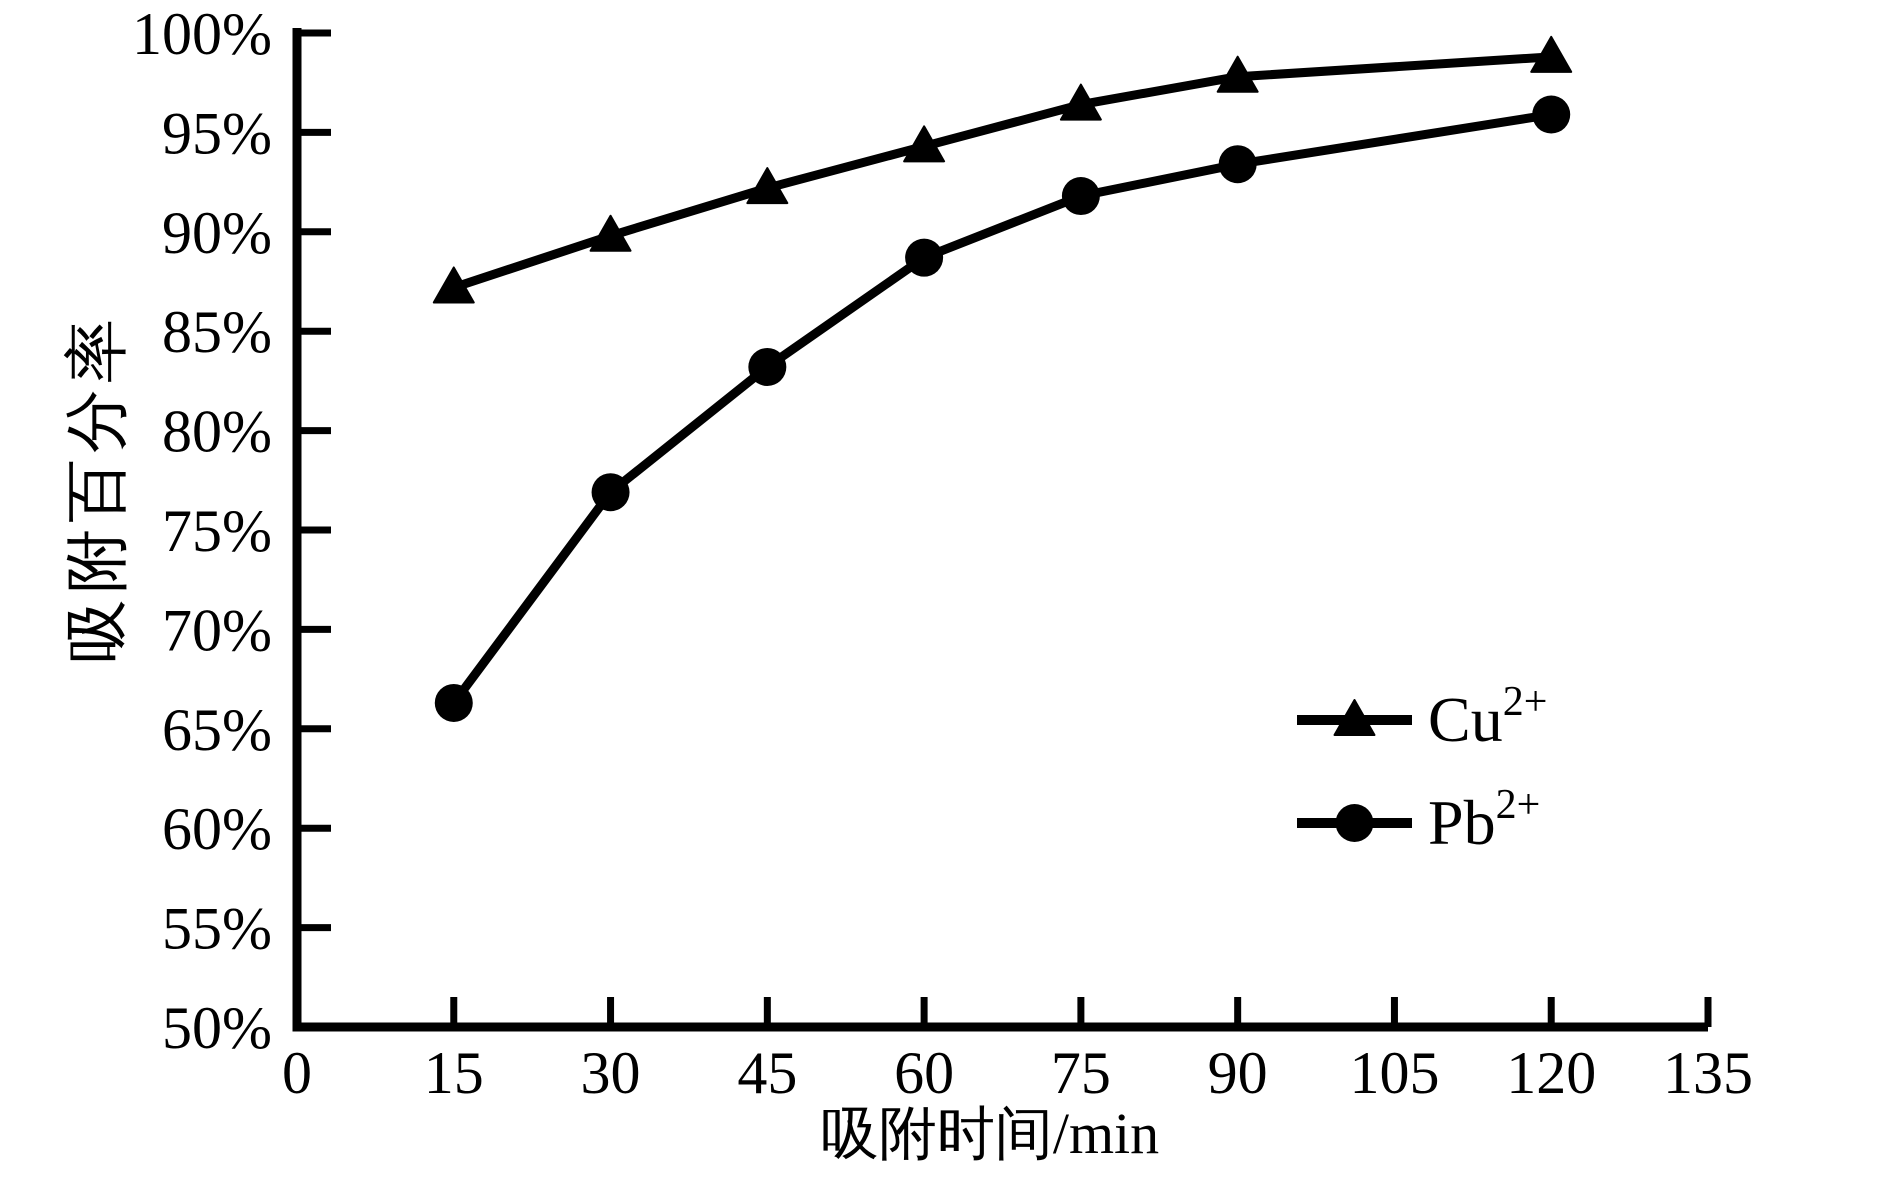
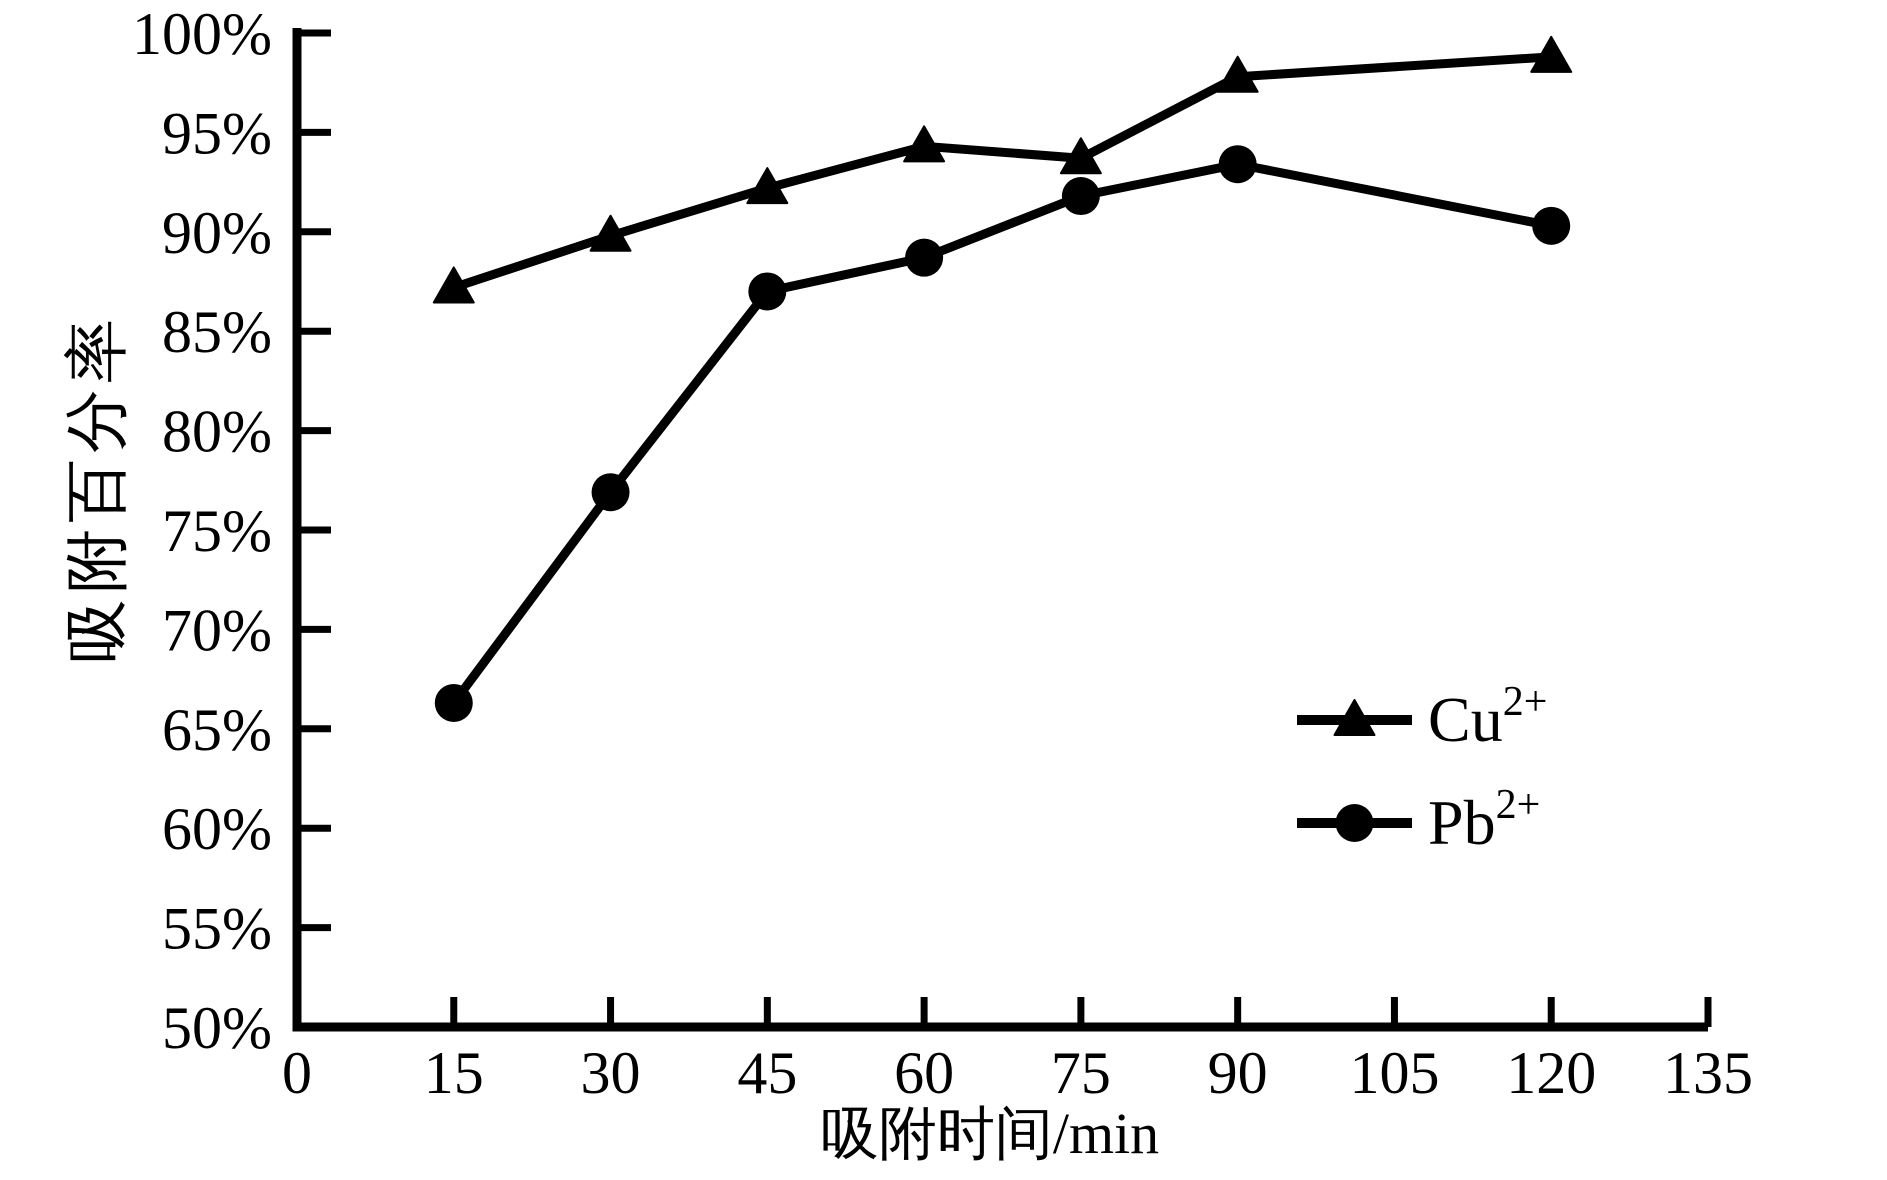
Pb2+/45: 83.2% -> 87.0%
Cu2+/75: 96.4% -> 93.7%
Pb2+/120: 95.9% -> 90.3%
